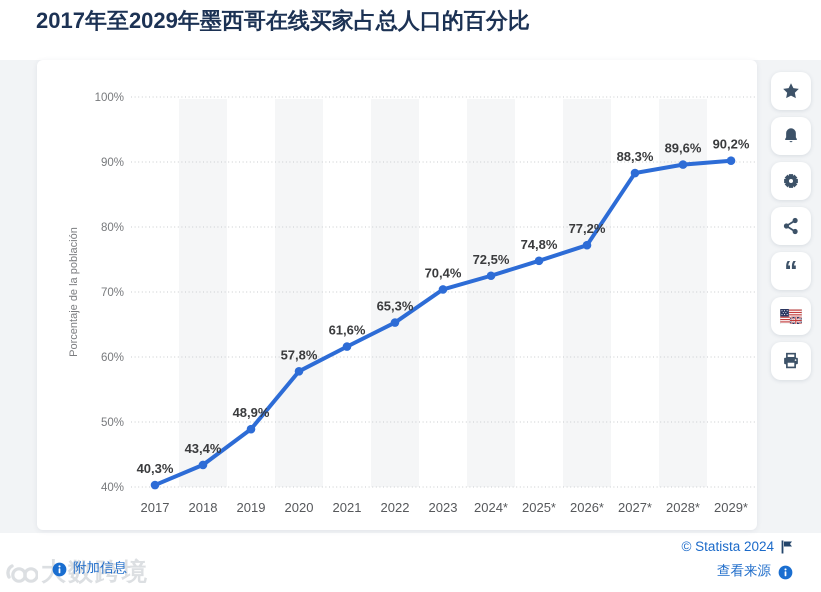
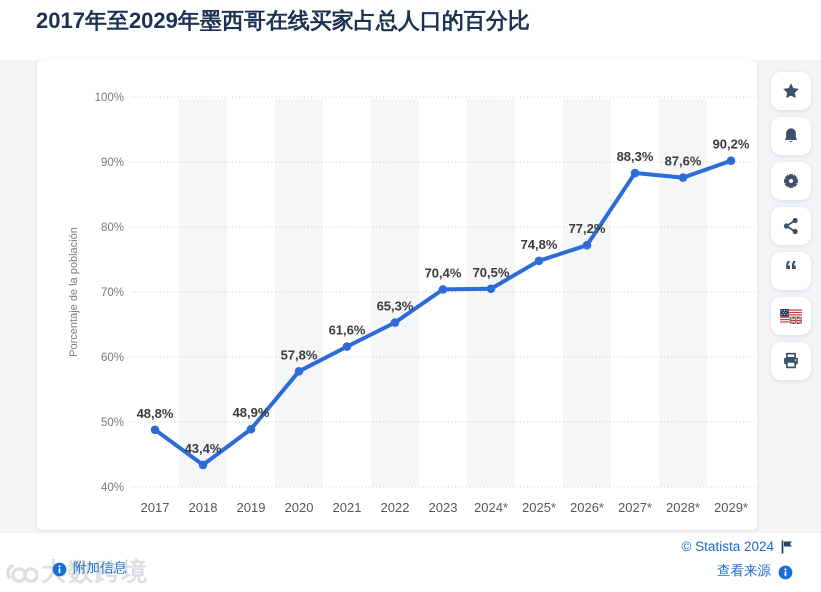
2017: 40,3% -> 48,8%
2024*: 72,5% -> 70,5%
2028*: 89,6% -> 87,6%
